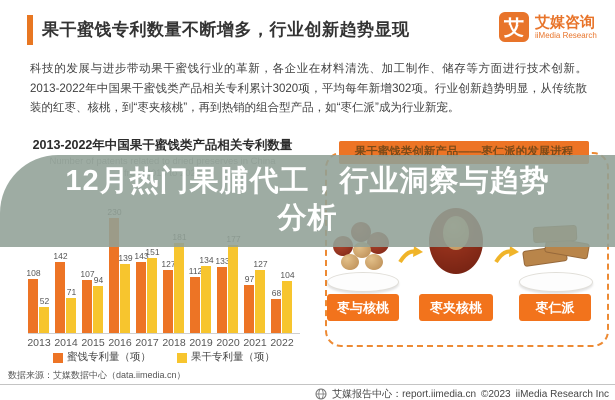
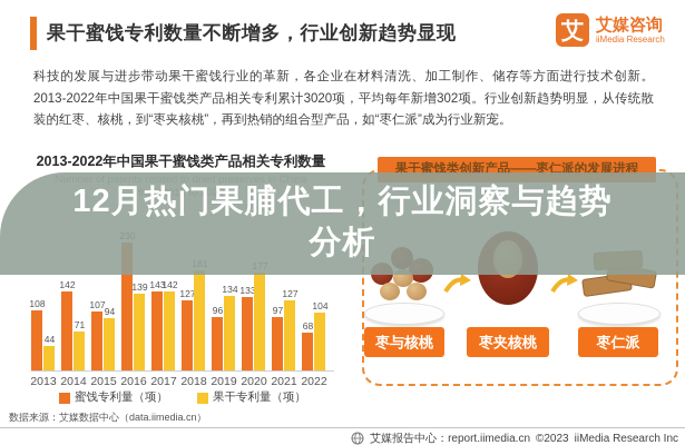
果干专利量（项）/2013: 52 -> 44
果干专利量（项）/2017: 151 -> 142
蜜饯专利量（项）/2019: 112 -> 96
